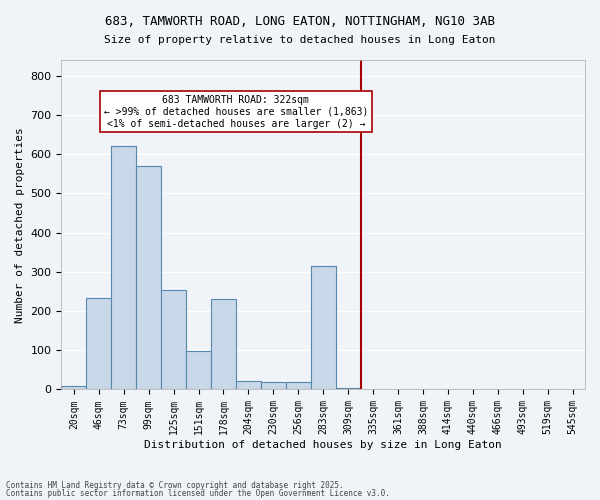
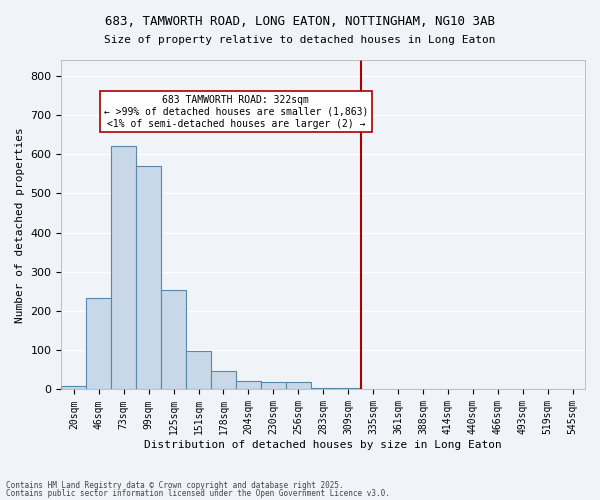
178sqm: 230 -> 48
283sqm: 315 -> 5
